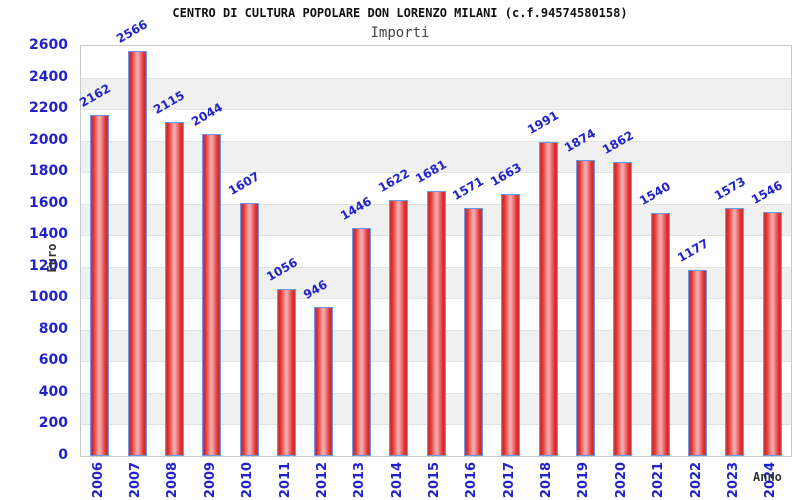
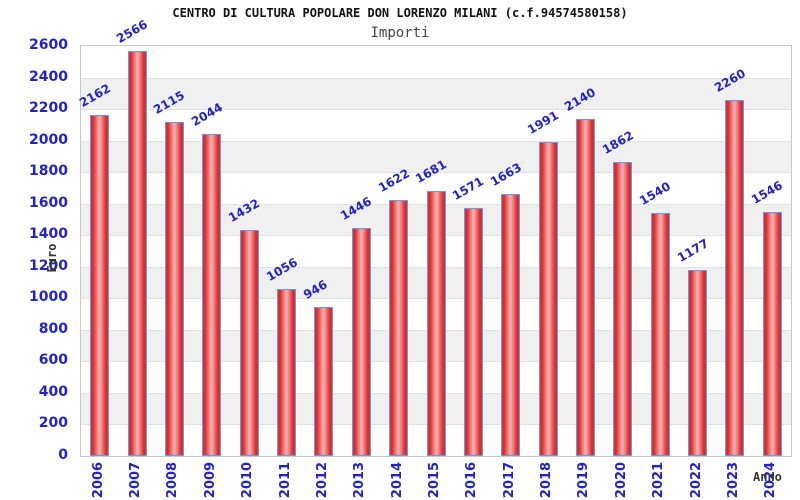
2010: 1607 -> 1432
2019: 1874 -> 2140
2023: 1573 -> 2260
